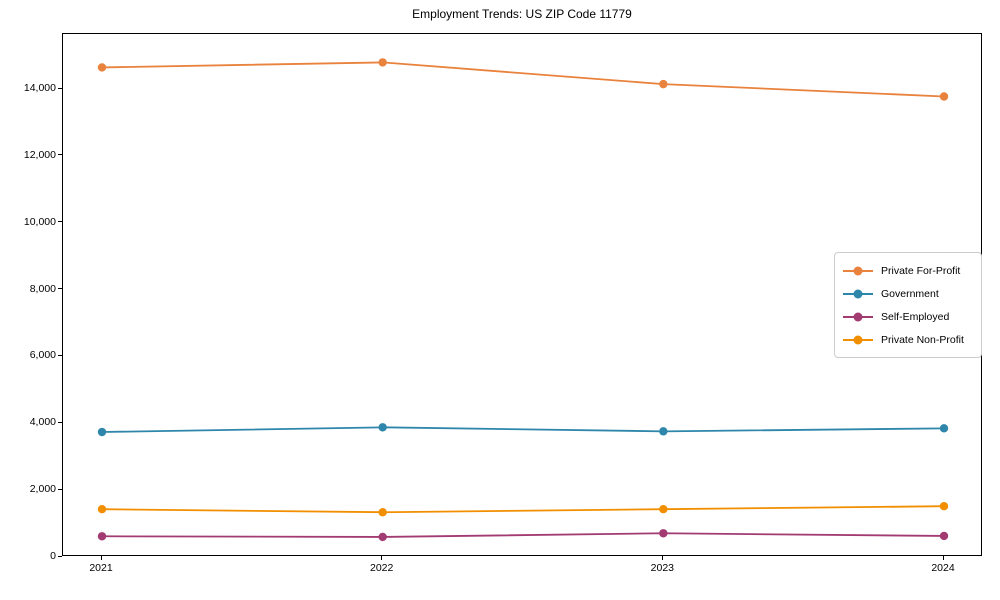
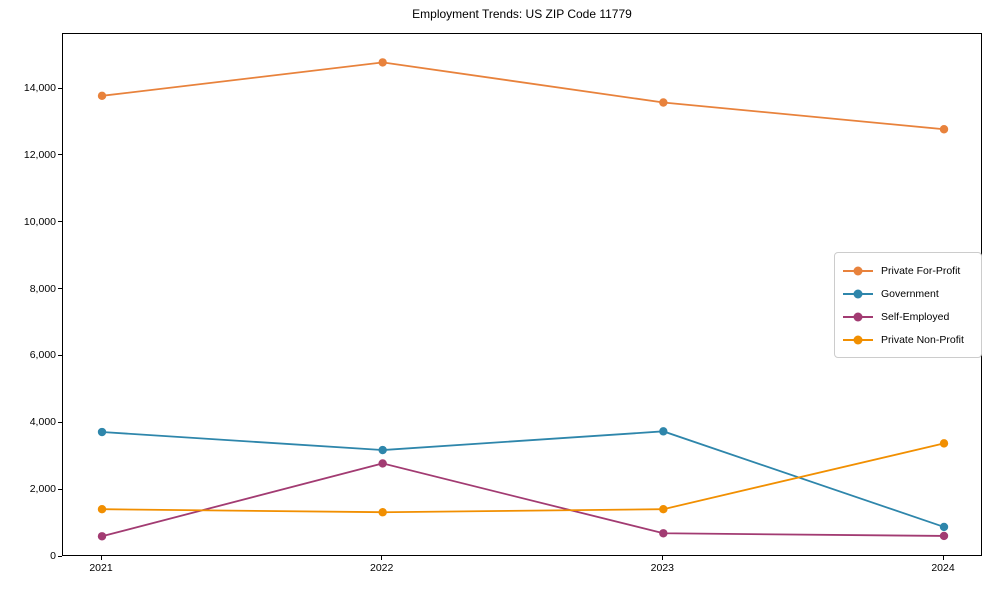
Private For-Profit/2021: 14600 -> 13800
Government/2022: 3900 -> 3200
Self-Employed/2022: 600 -> 2800
Private For-Profit/2023: 14200 -> 13600
Private For-Profit/2024: 13800 -> 12800
Government/2024: 3800 -> 900
Private Non-Profit/2024: 1500 -> 3400
